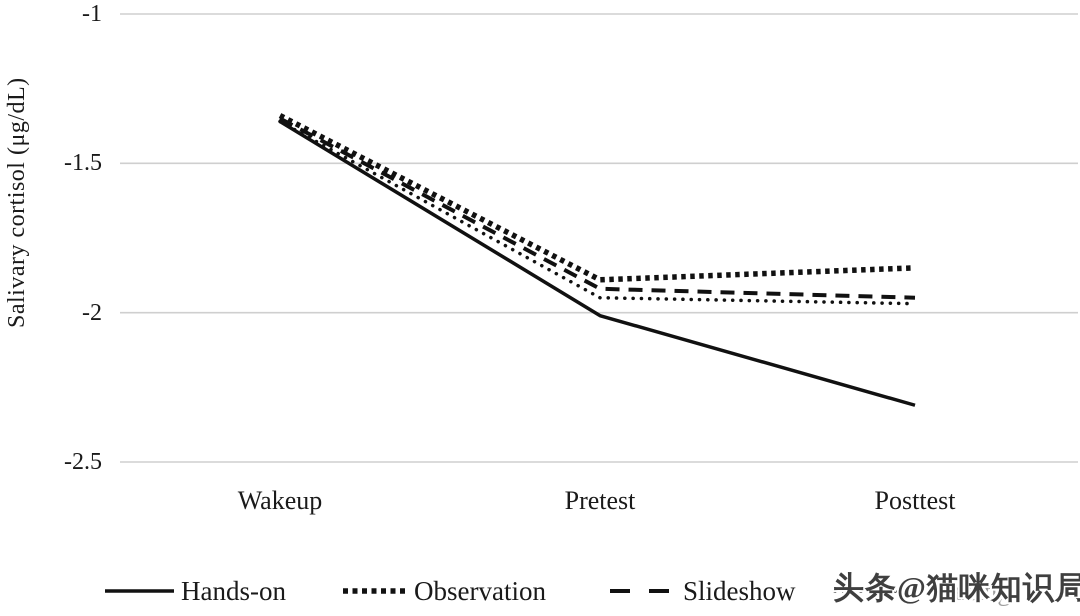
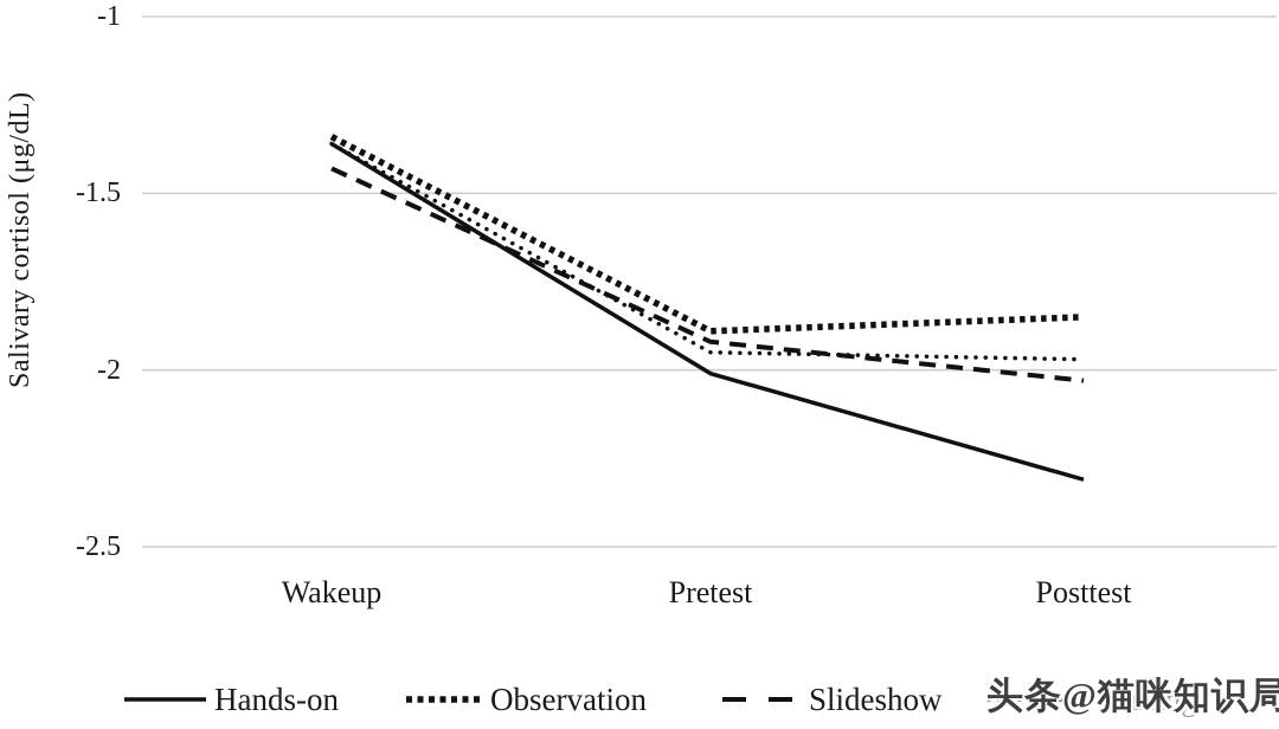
Slideshow/Wakeup: -1.35 -> -1.43
Slideshow/Posttest: -1.95 -> -2.03
